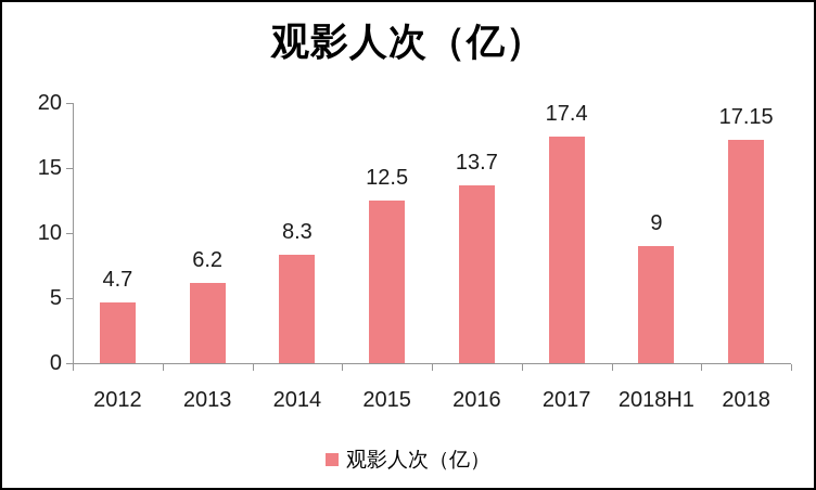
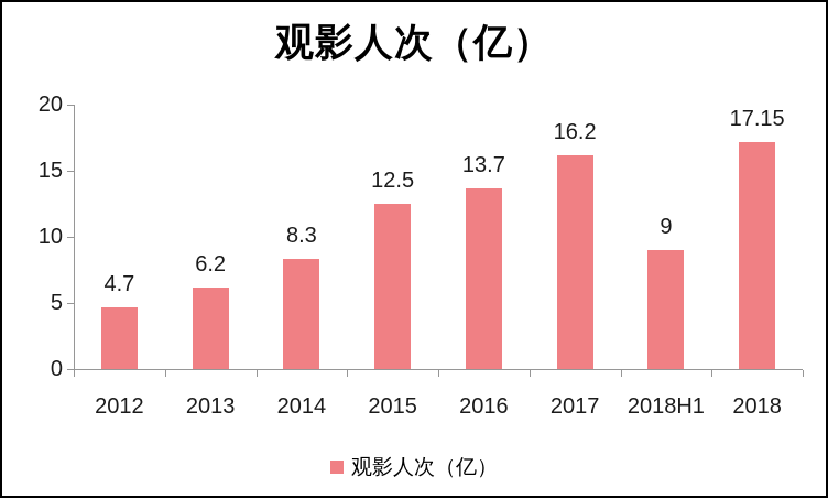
2017: 17.4 -> 16.2
